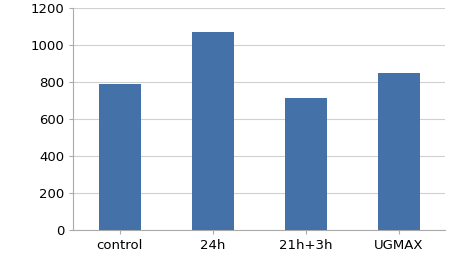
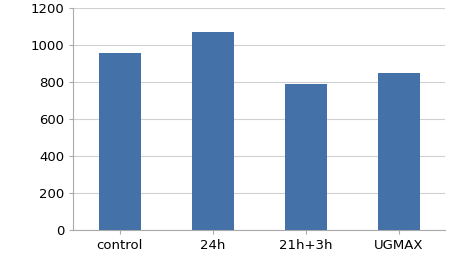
control: 790 -> 960
21h+3h: 720 -> 790
